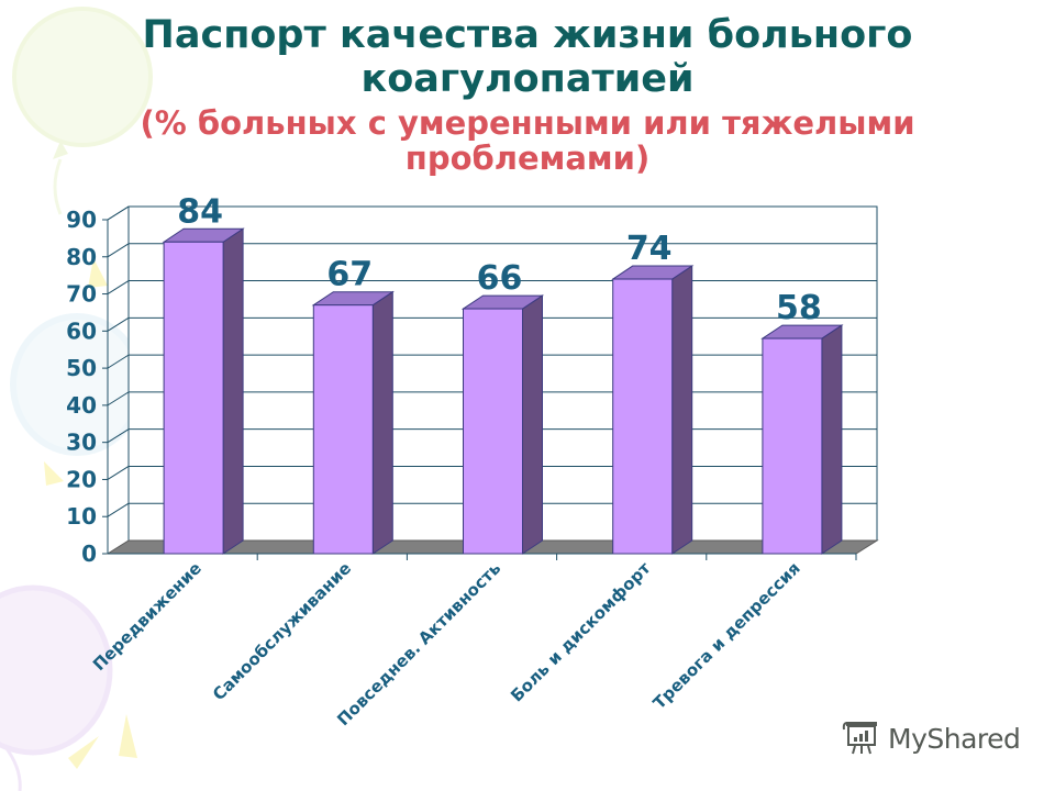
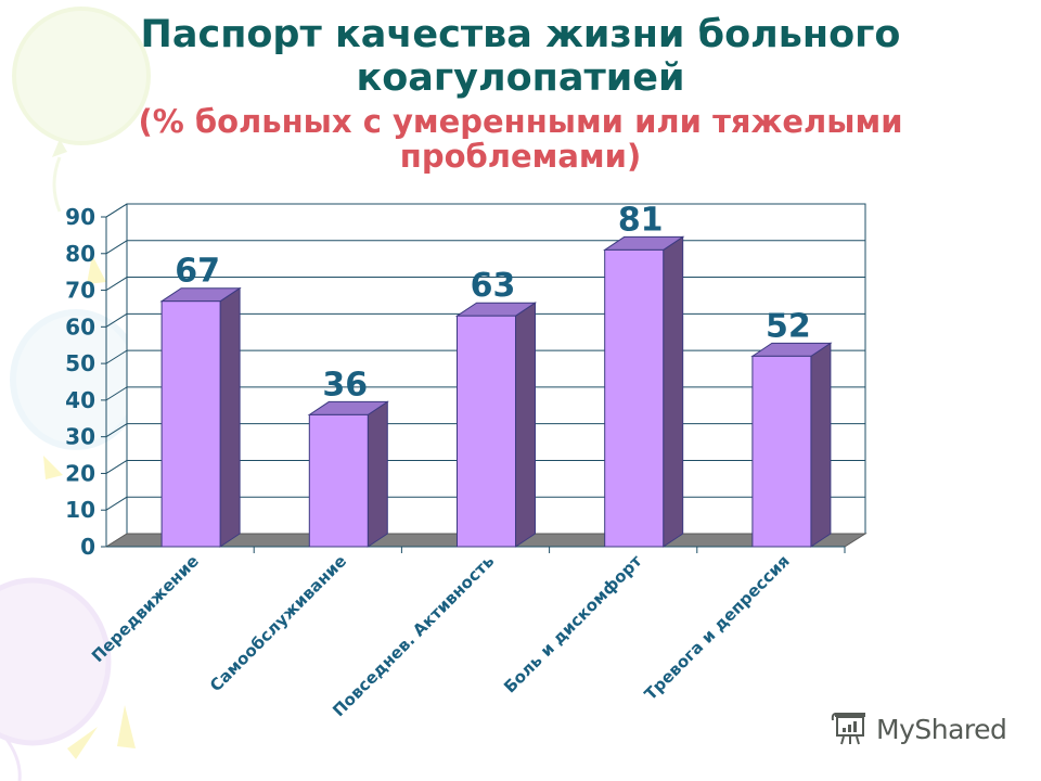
Передвижение: 84 -> 67
Самообслуживание: 67 -> 36
Повседнев. Активность: 66 -> 63
Боль и дискомфорт: 74 -> 81
Тревога и депрессия: 58 -> 52
